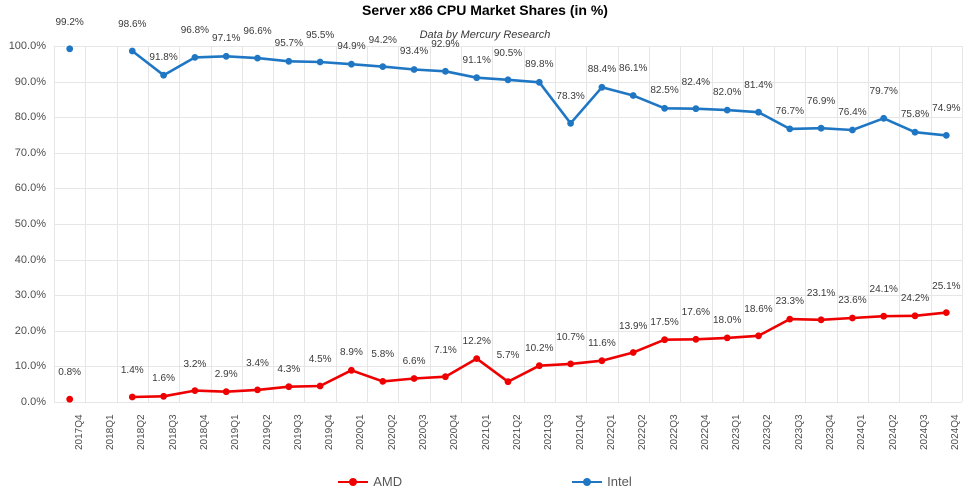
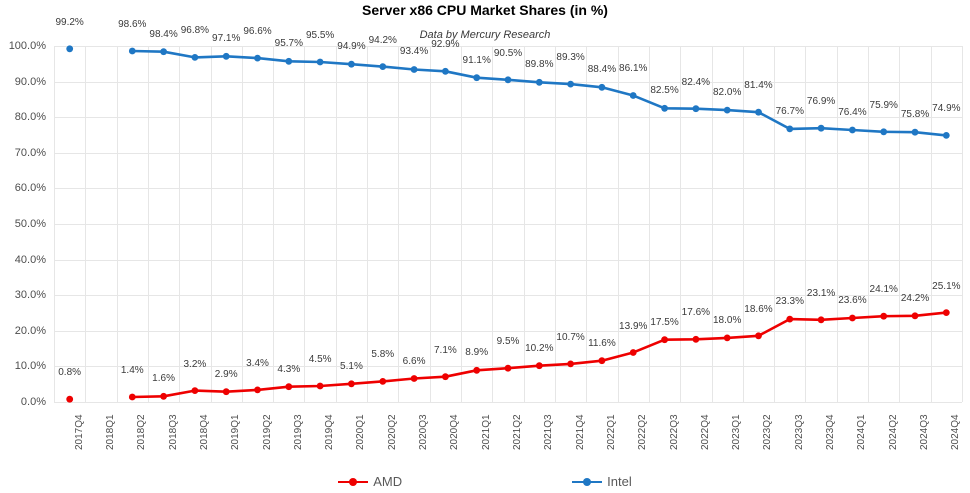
Intel/2018Q3: 91.8% -> 98.4%
AMD/2020Q1: 8.9% -> 5.1%
AMD/2021Q1: 12.2% -> 8.9%
AMD/2021Q2: 5.7% -> 9.5%
Intel/2021Q4: 78.3% -> 89.3%
Intel/2024Q2: 79.7% -> 75.9%
